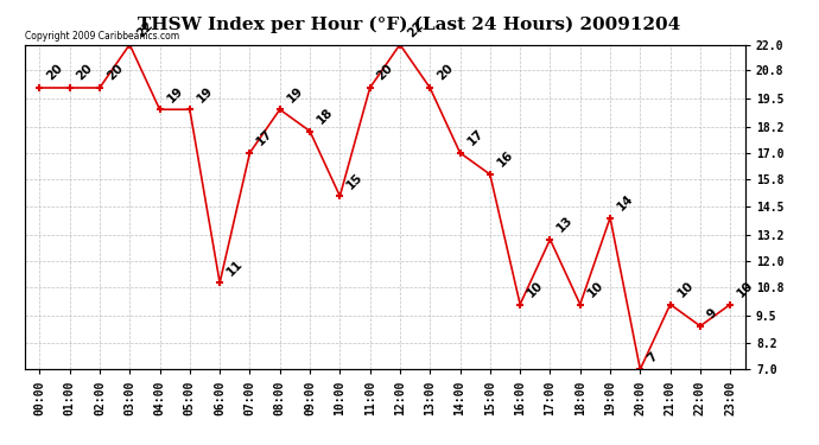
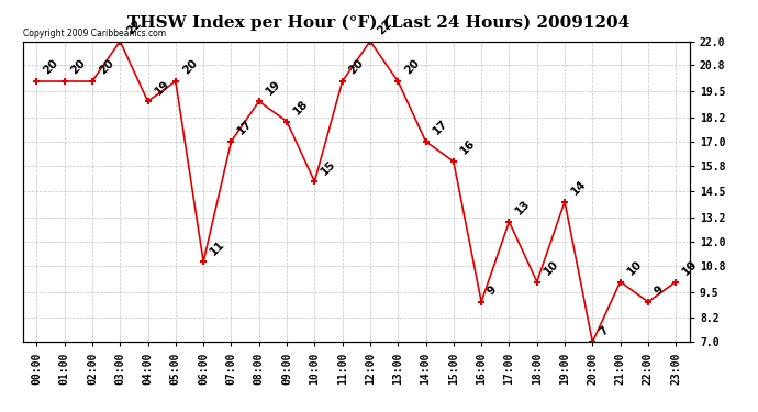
05:00: 19 -> 20
16:00: 10 -> 9
